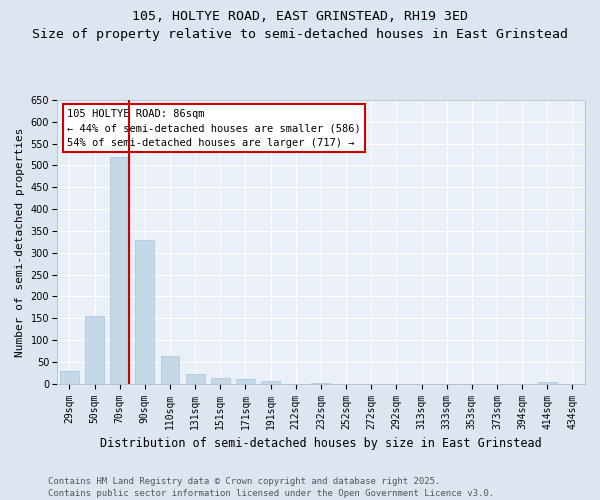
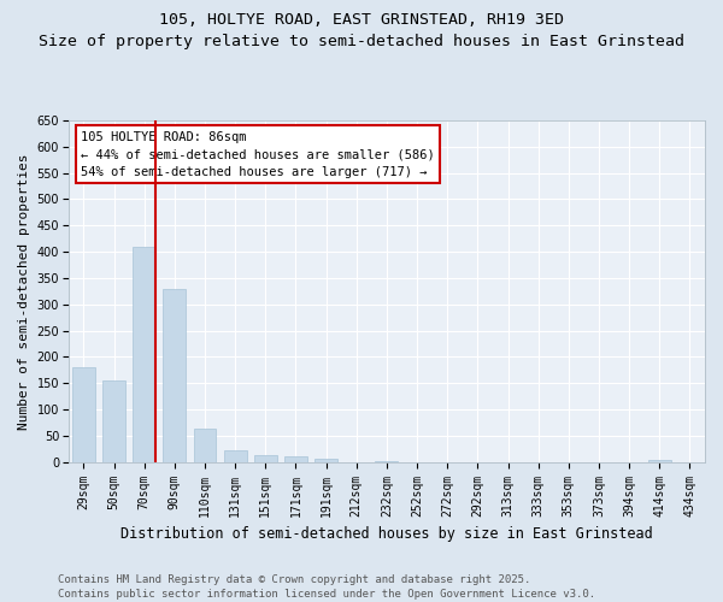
29sqm: 30 -> 180
70sqm: 520 -> 410
